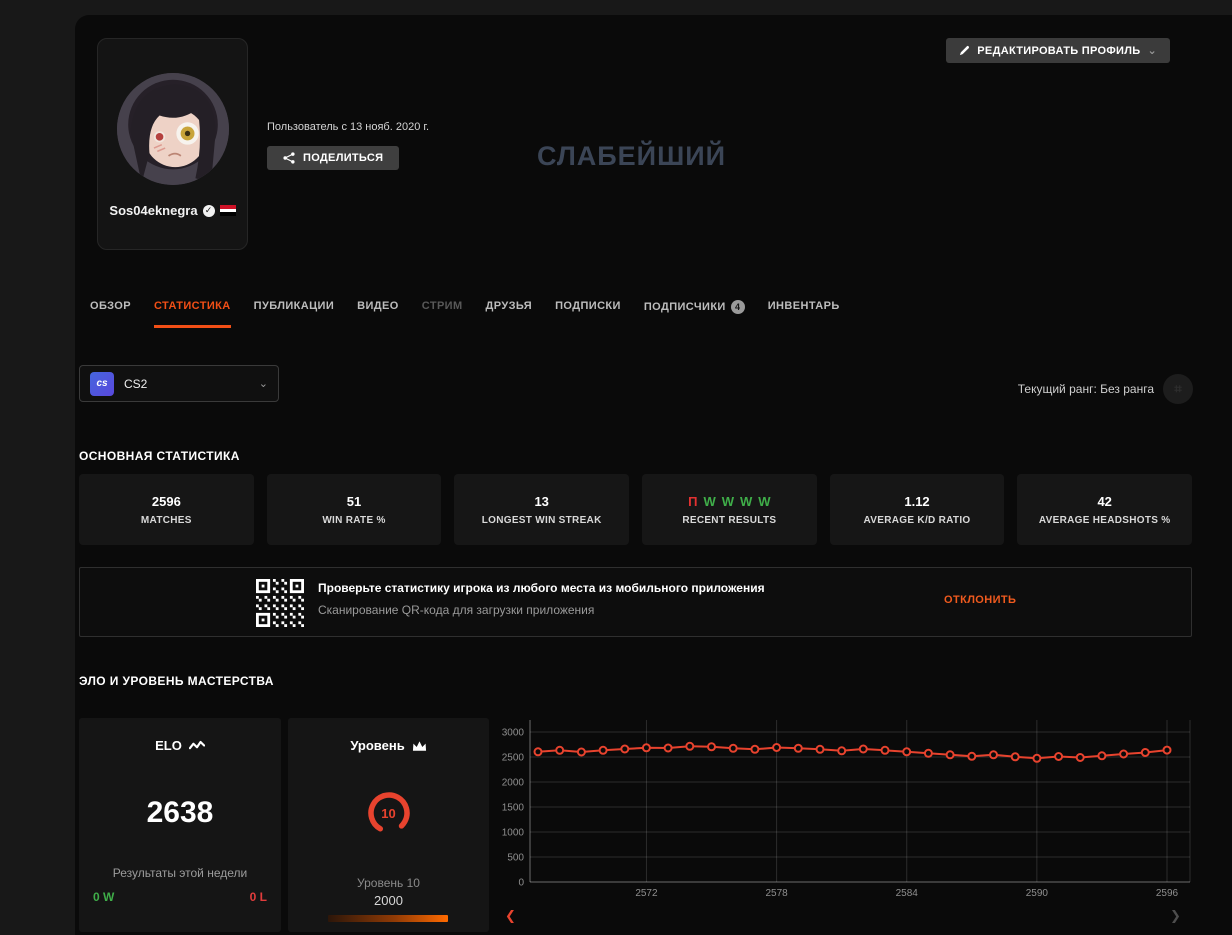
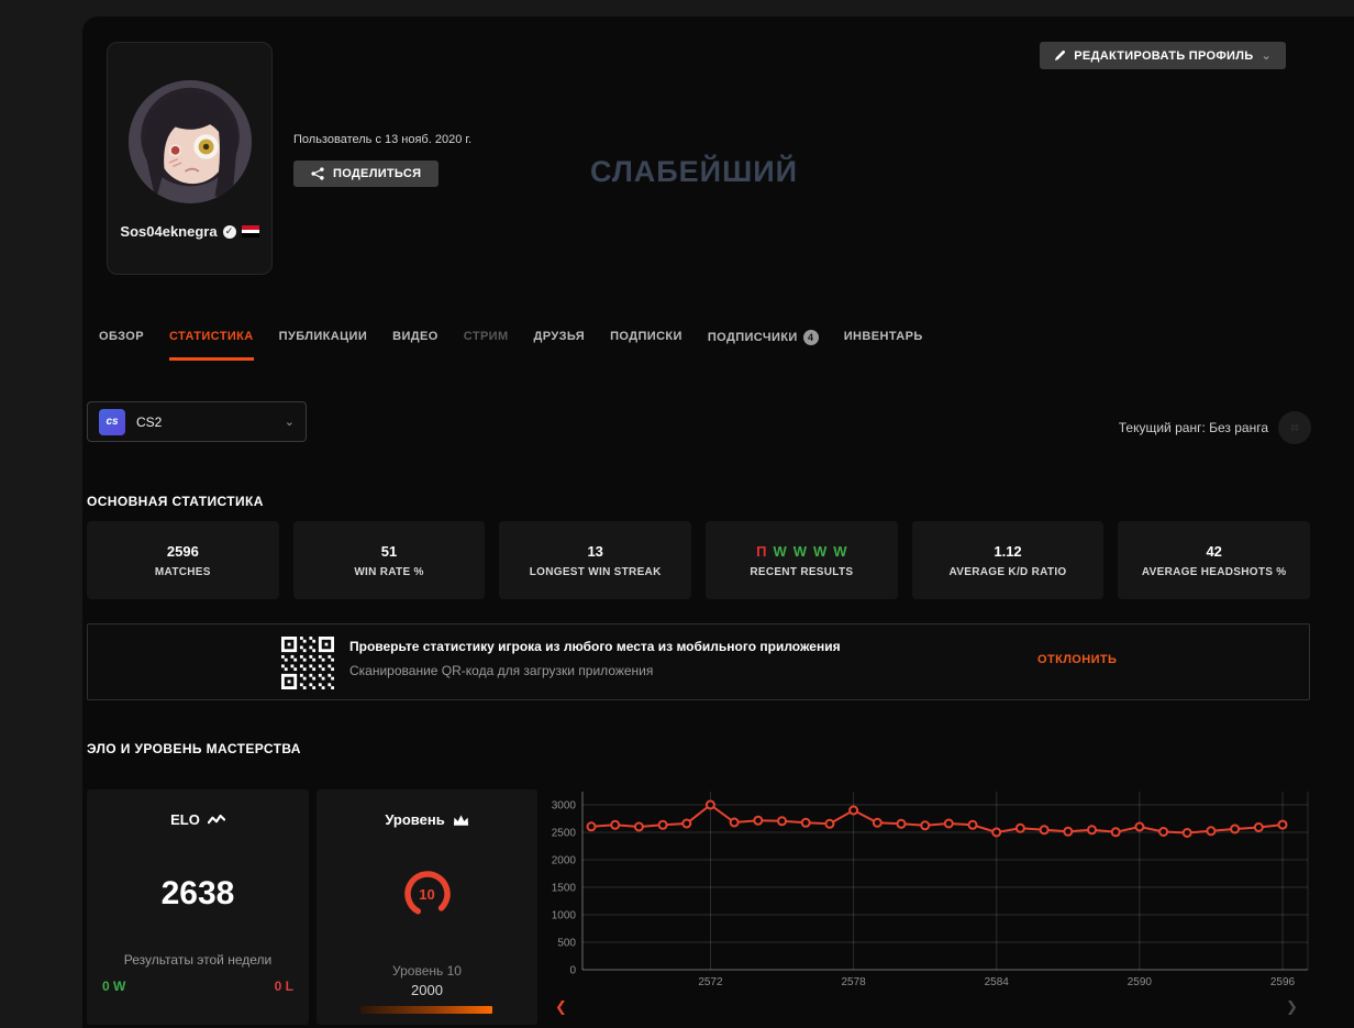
2572: 2700 -> 3000
2578: 2700 -> 2900
2584: 2600 -> 2500
2590: 2500 -> 2600
